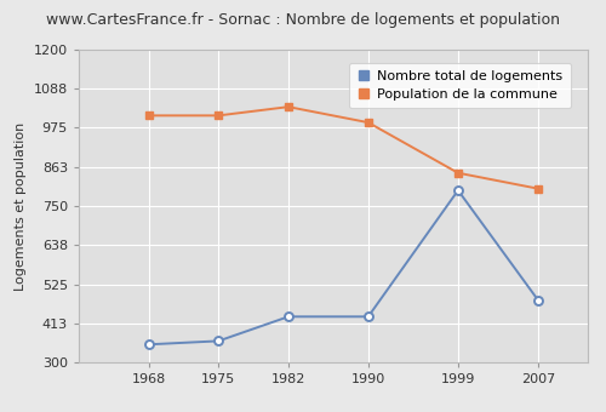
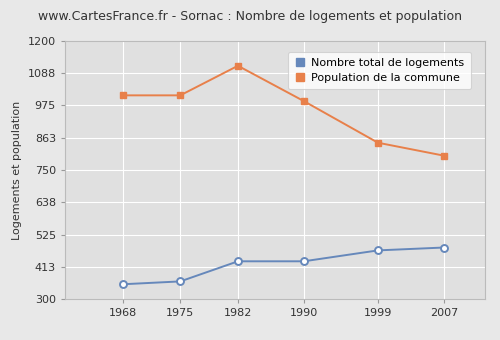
Population de la commune/1982: 1035 -> 1113
Nombre total de logements/1999: 795 -> 470
